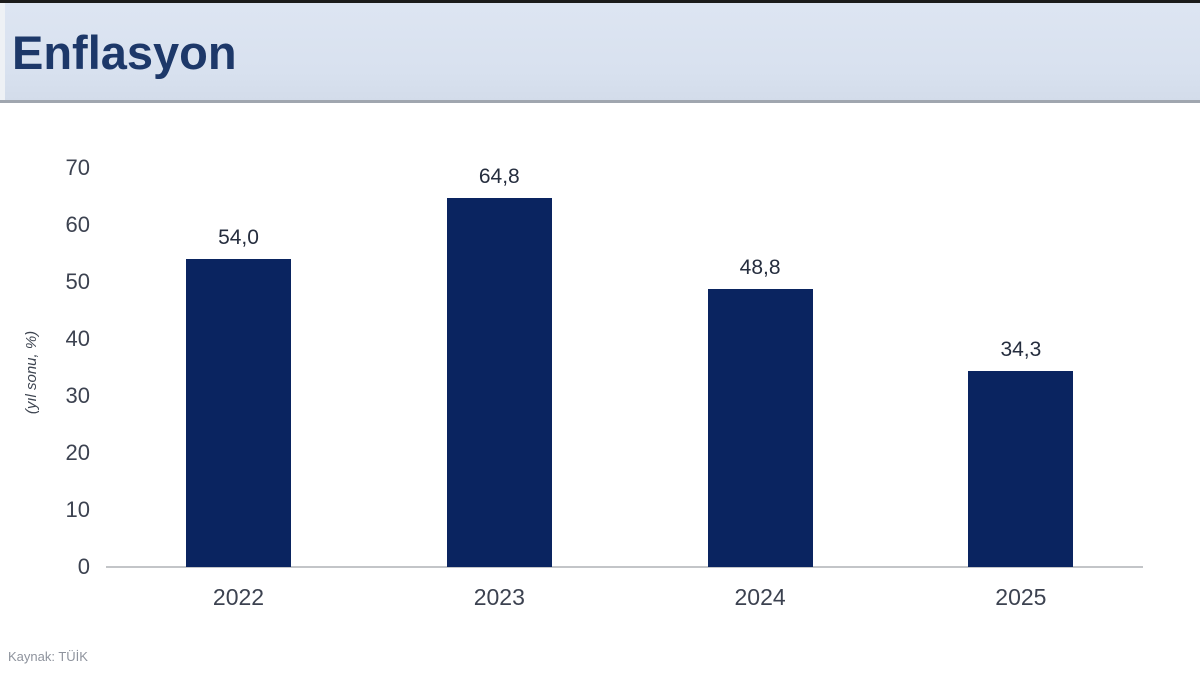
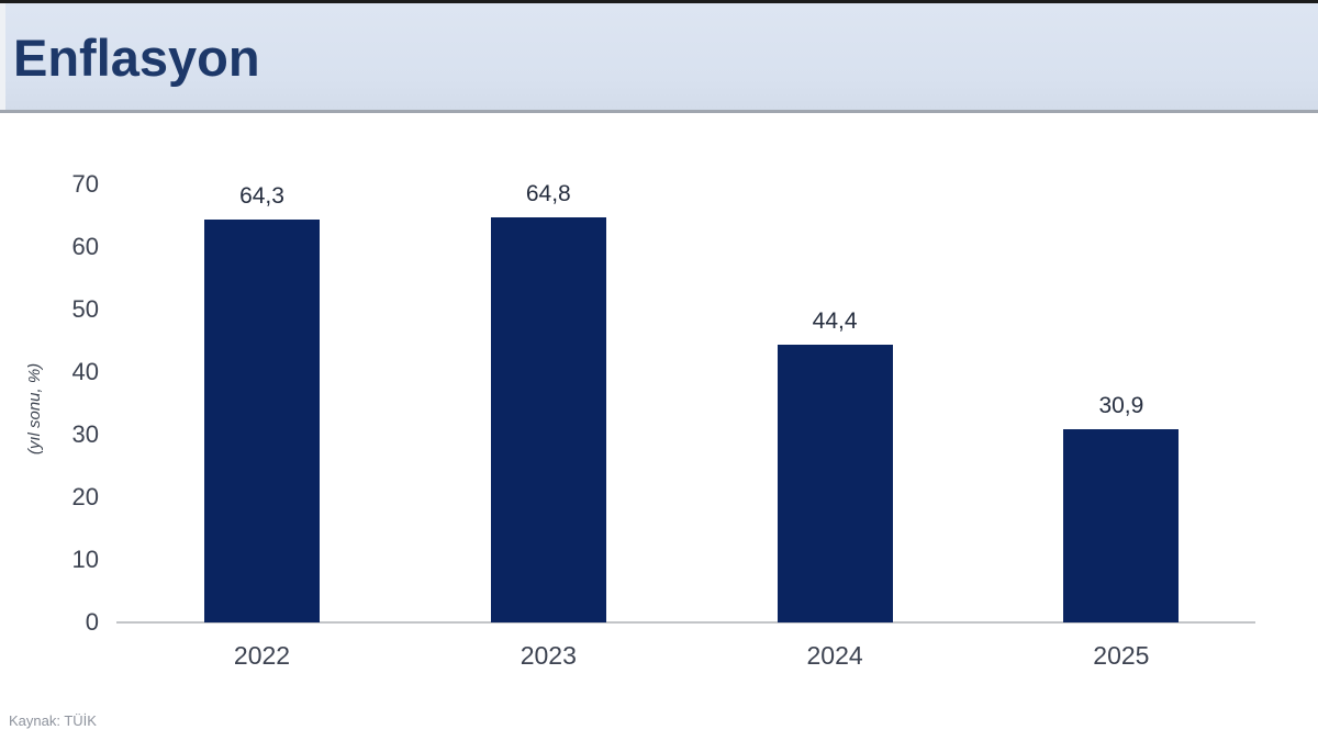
2022: 54,0 -> 64,3
2024: 48,8 -> 44,4
2025: 34,3 -> 30,9
